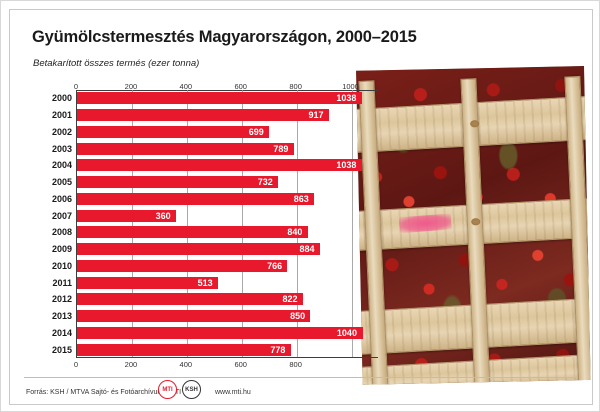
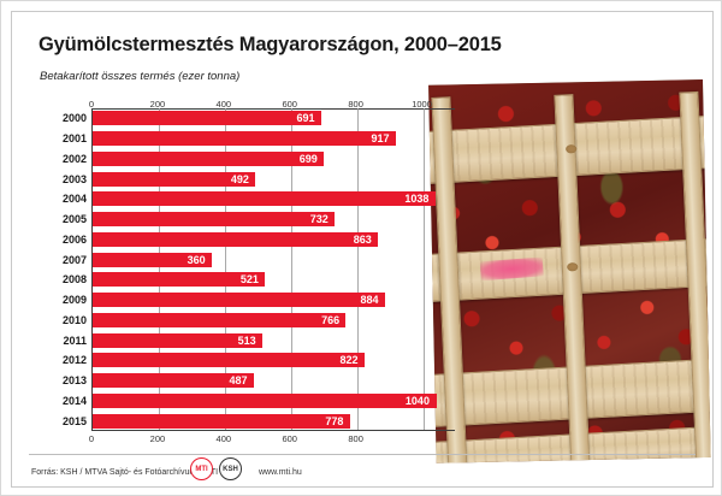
2000: 1038 -> 691
2003: 789 -> 492
2008: 840 -> 521
2013: 850 -> 487
